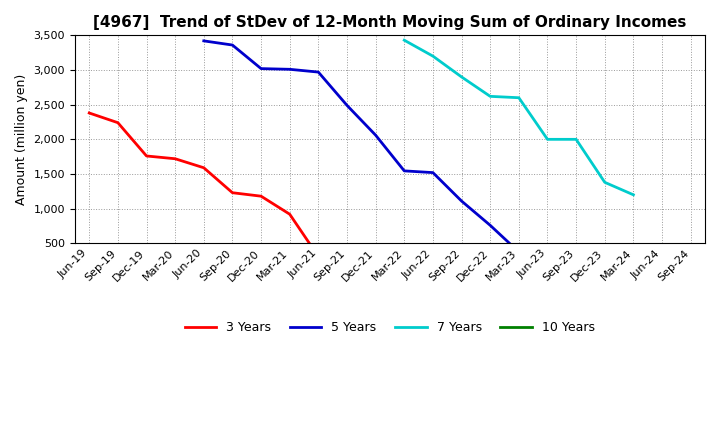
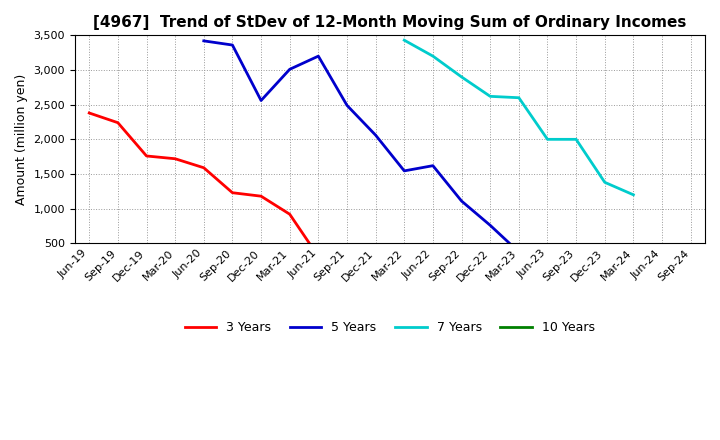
5 Years/Dec-20: 3,020 -> 2,560
5 Years/Jun-21: 2,970 -> 3,200
5 Years/Jun-22: 1,520 -> 1,620
